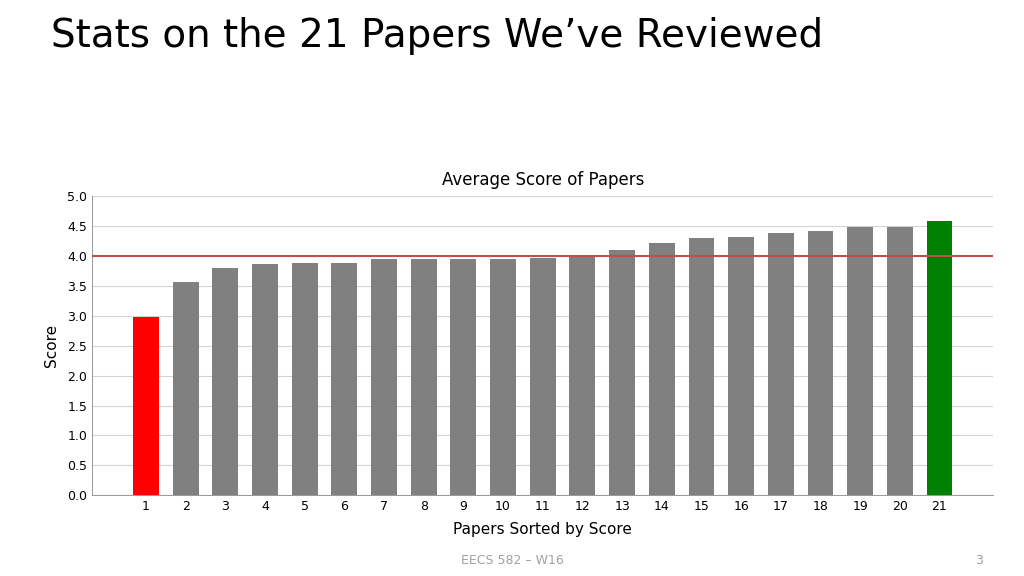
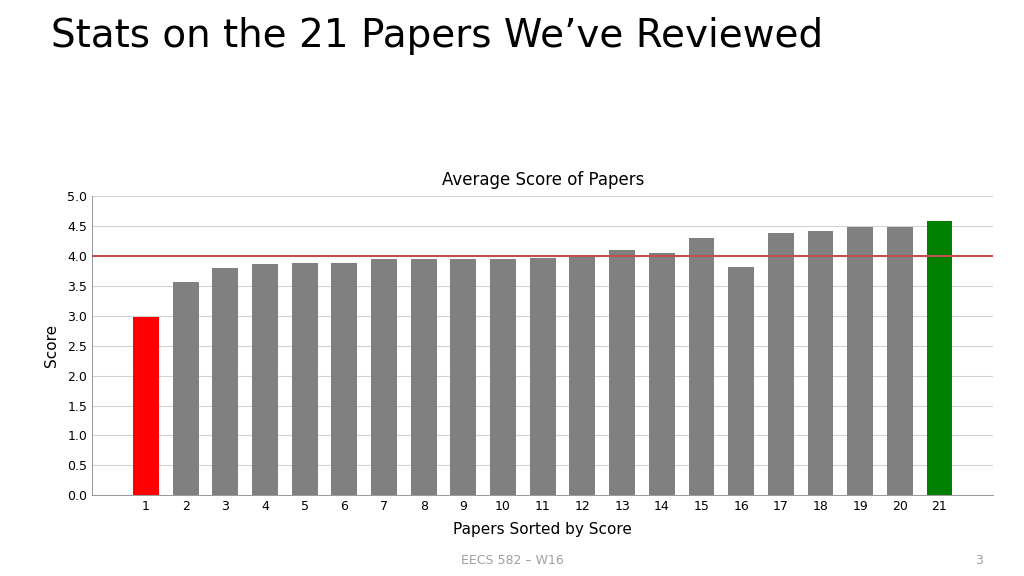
14: 4.22 -> 4.04
16: 4.32 -> 3.82
